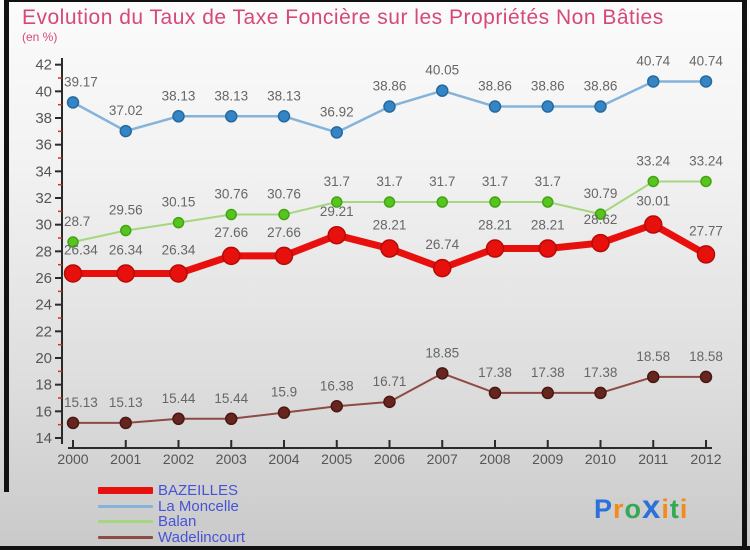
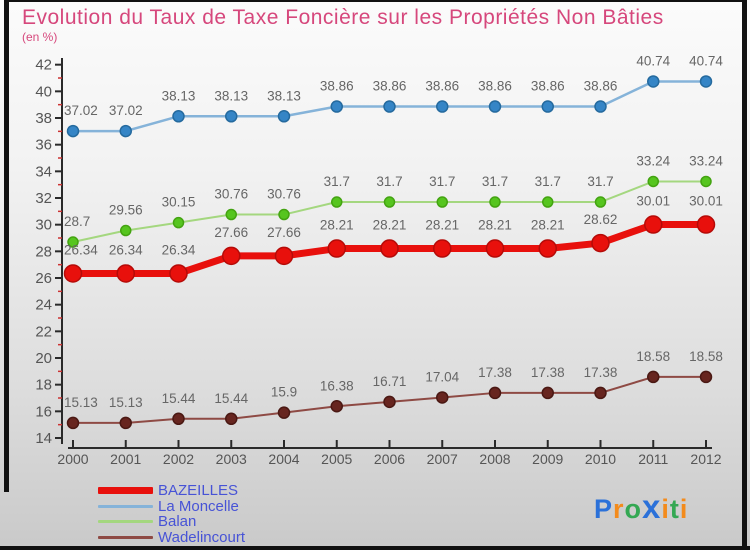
La Moncelle/2000: 39.17 -> 37.02
La Moncelle/2005: 36.92 -> 38.86
BAZEILLES/2005: 29.21 -> 28.21
La Moncelle/2007: 40.05 -> 38.86
BAZEILLES/2007: 26.74 -> 28.21
Wadelincourt/2007: 18.85 -> 17.04
Balan/2010: 30.79 -> 31.7
BAZEILLES/2012: 27.77 -> 30.01
